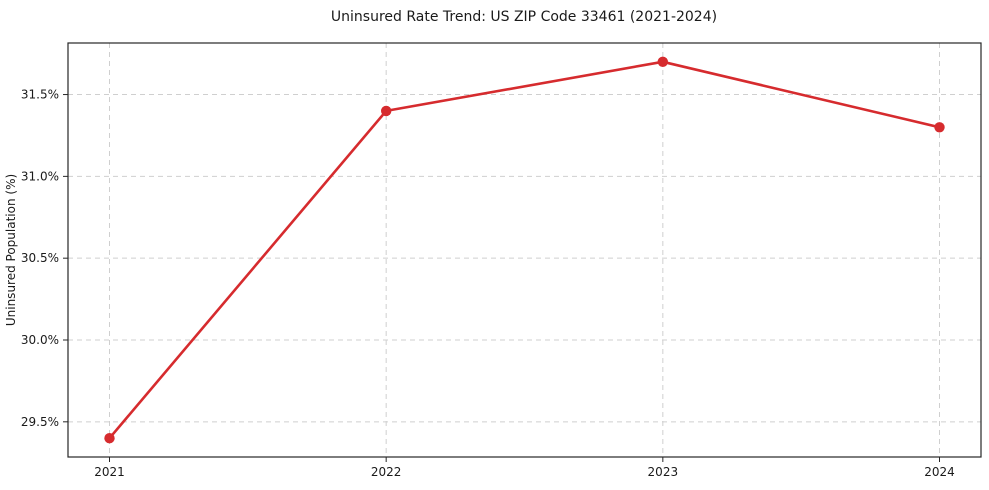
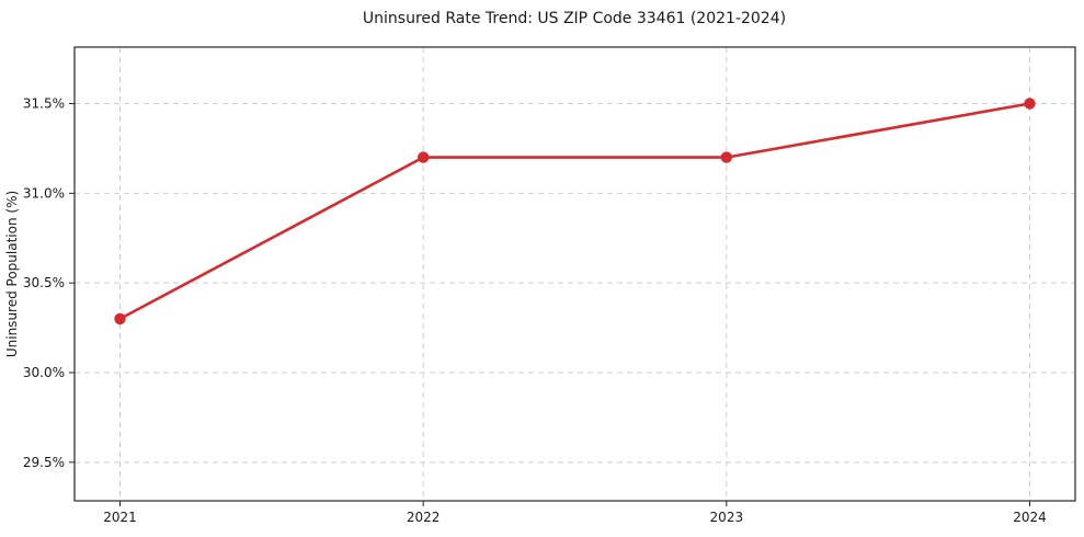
2021: 29.4% -> 30.3%
2022: 31.4% -> 31.2%
2023: 31.7% -> 31.2%
2024: 31.3% -> 31.5%
